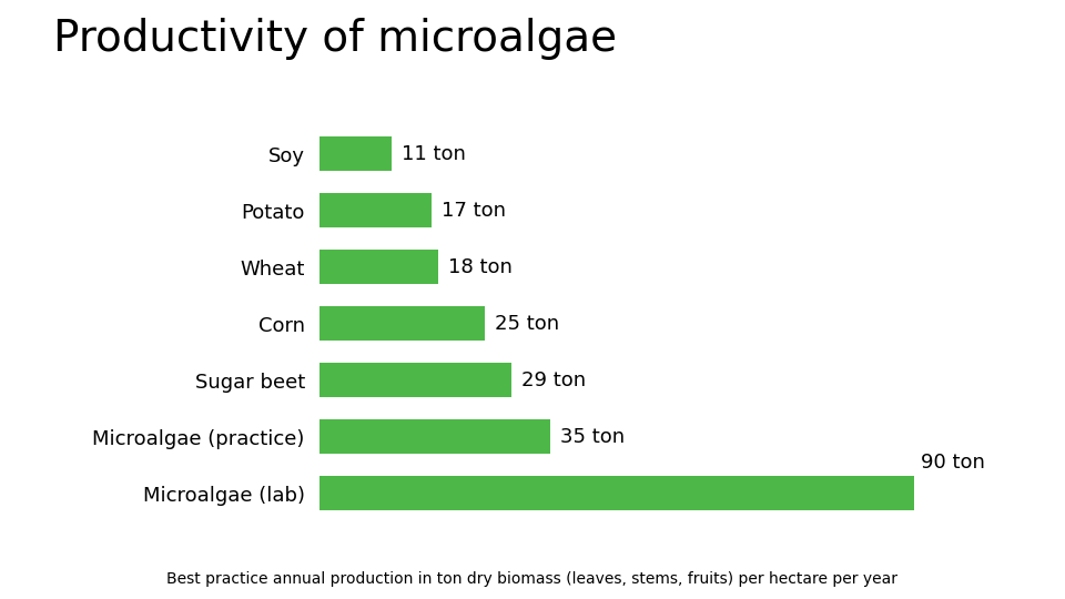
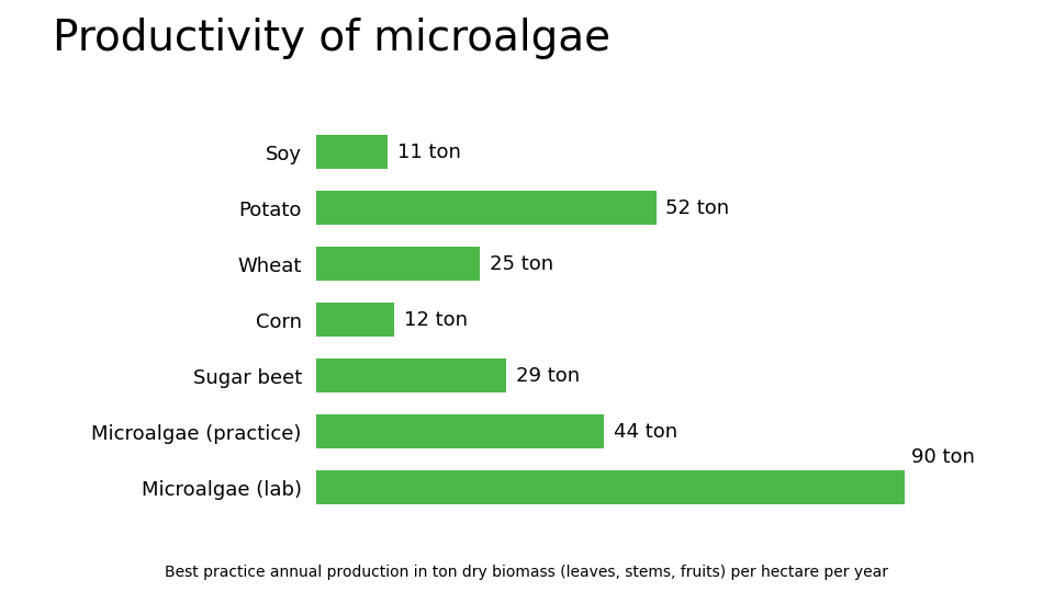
Potato: 17 -> 52
Wheat: 18 -> 25
Corn: 25 -> 12
Microalgae (practice): 35 -> 44
